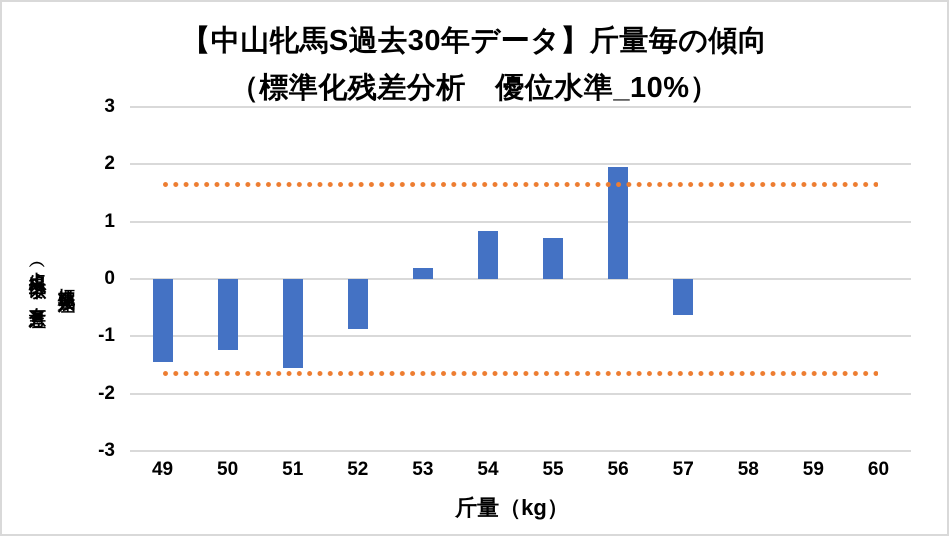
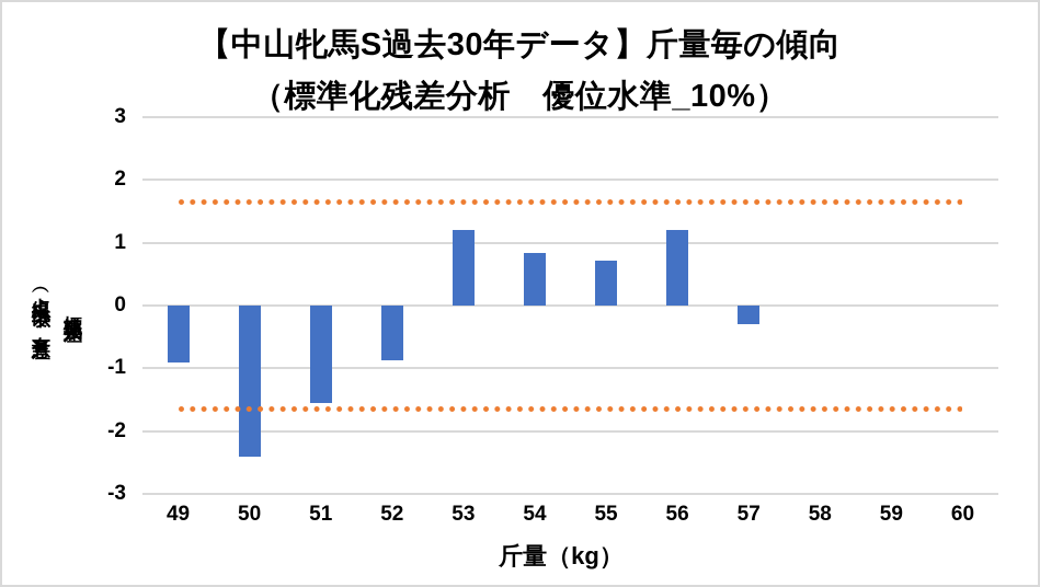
49: -1.4 -> -0.9
50: -1.2 -> -2.4
53: 0.2 -> 1.2
56: 2.0 -> 1.2
57: -0.6 -> -0.3
